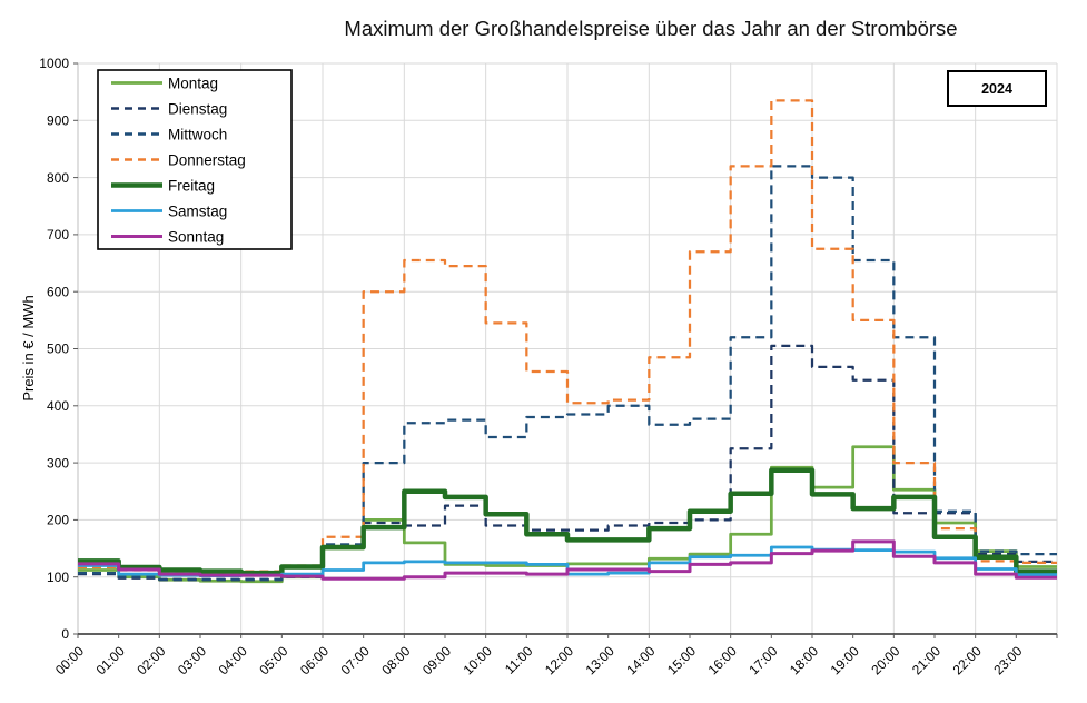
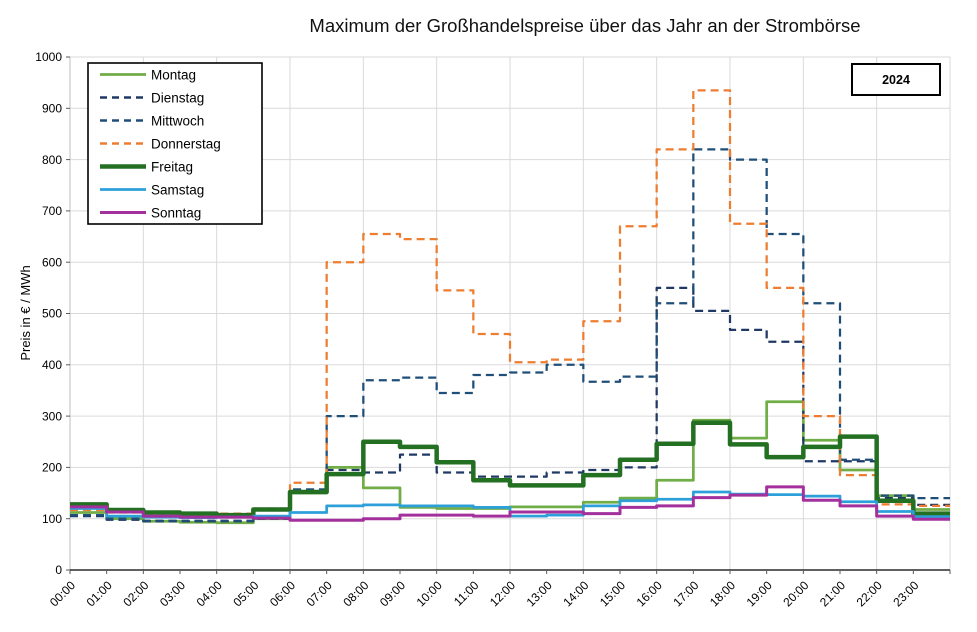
Dienstag/16:00: 320 -> 550
Freitag/21:00: 170 -> 260
